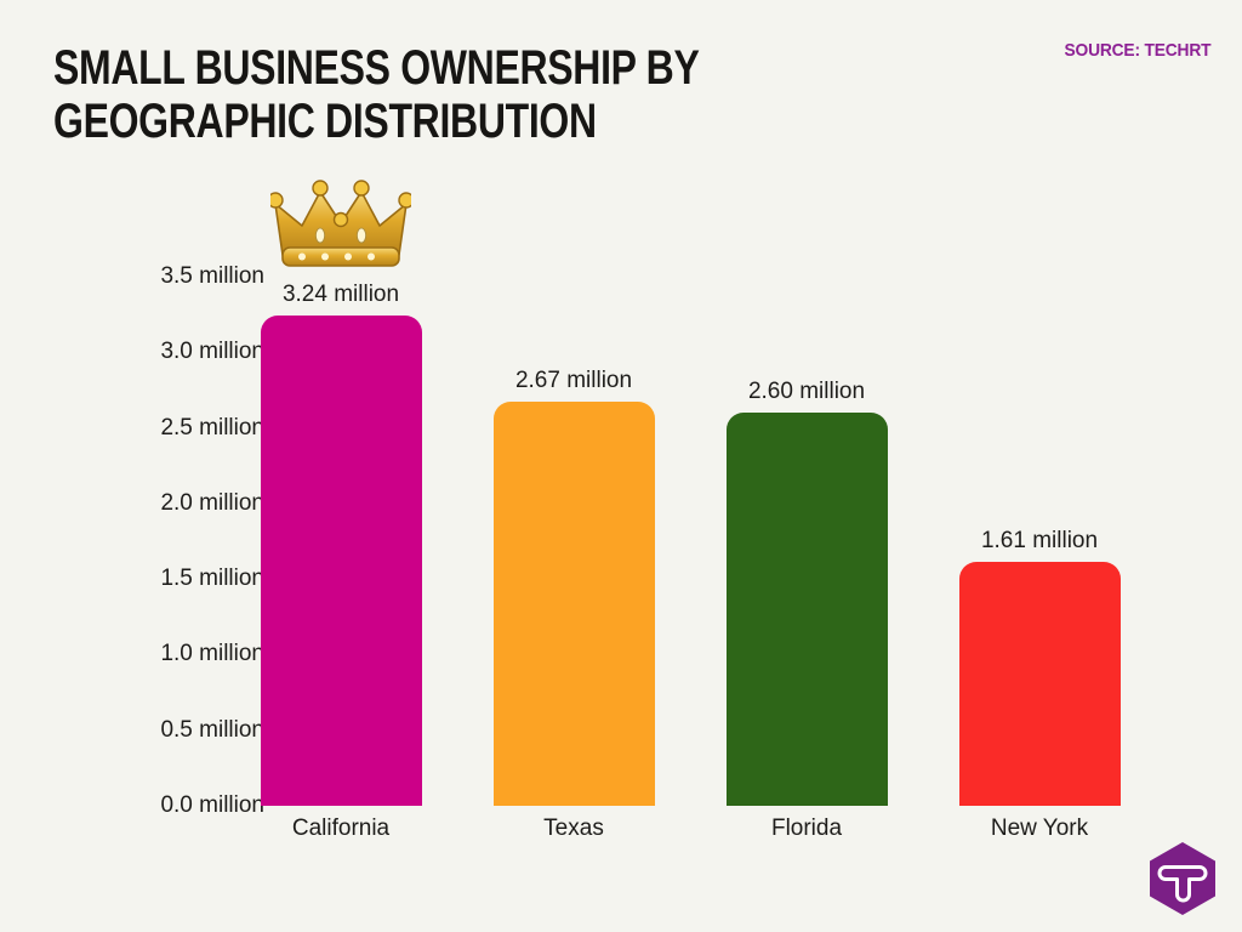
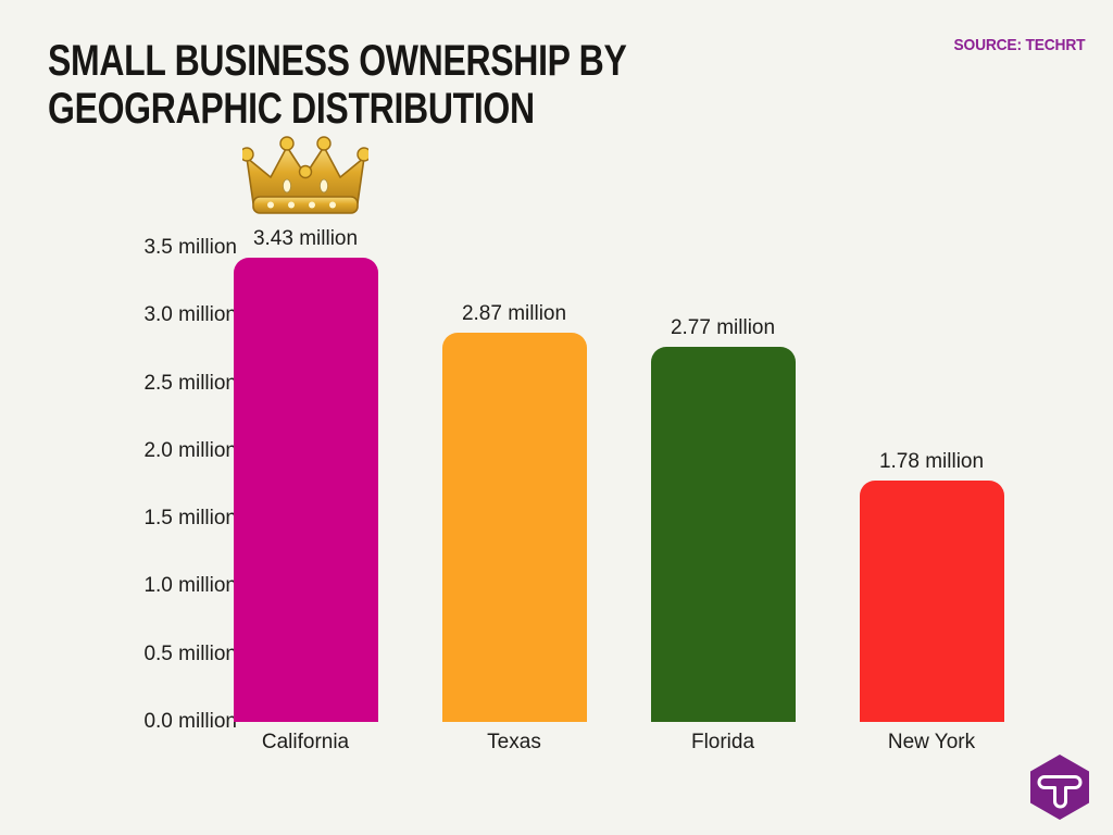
California: 3.24 -> 3.43
Texas: 2.67 -> 2.87
Florida: 2.60 -> 2.77
New York: 1.61 -> 1.78
